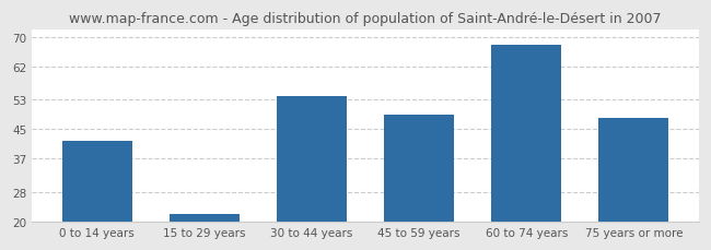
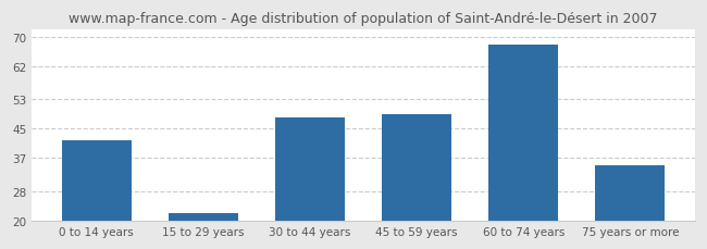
30 to 44 years: 54 -> 48
75 years or more: 48 -> 35
